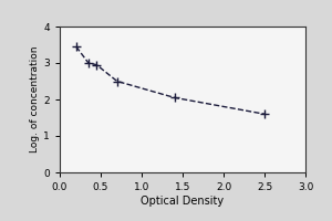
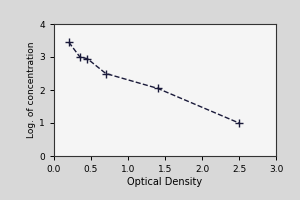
2.5: 1.60 -> 1.00
